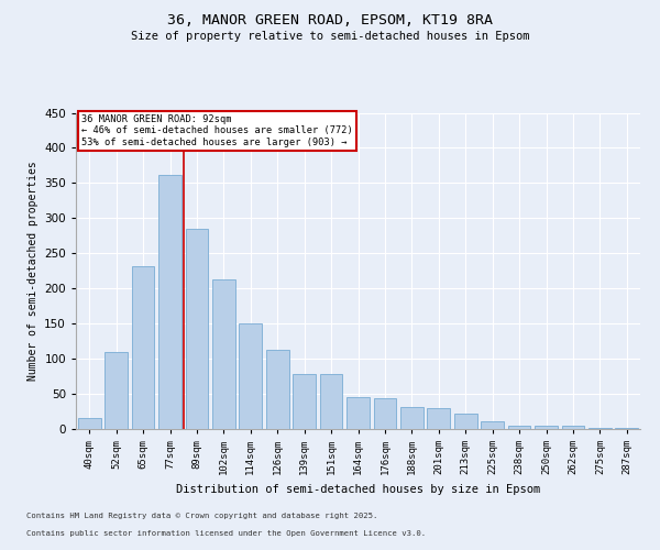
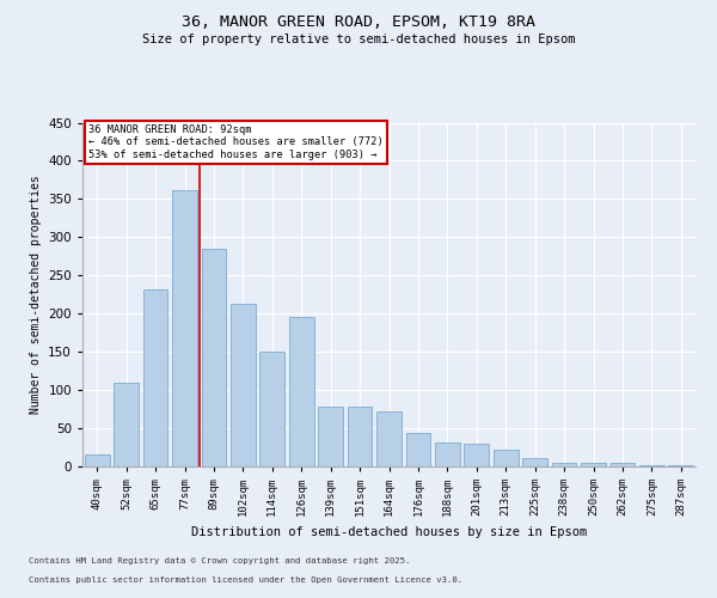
126sqm: 112 -> 196
164sqm: 45 -> 72
